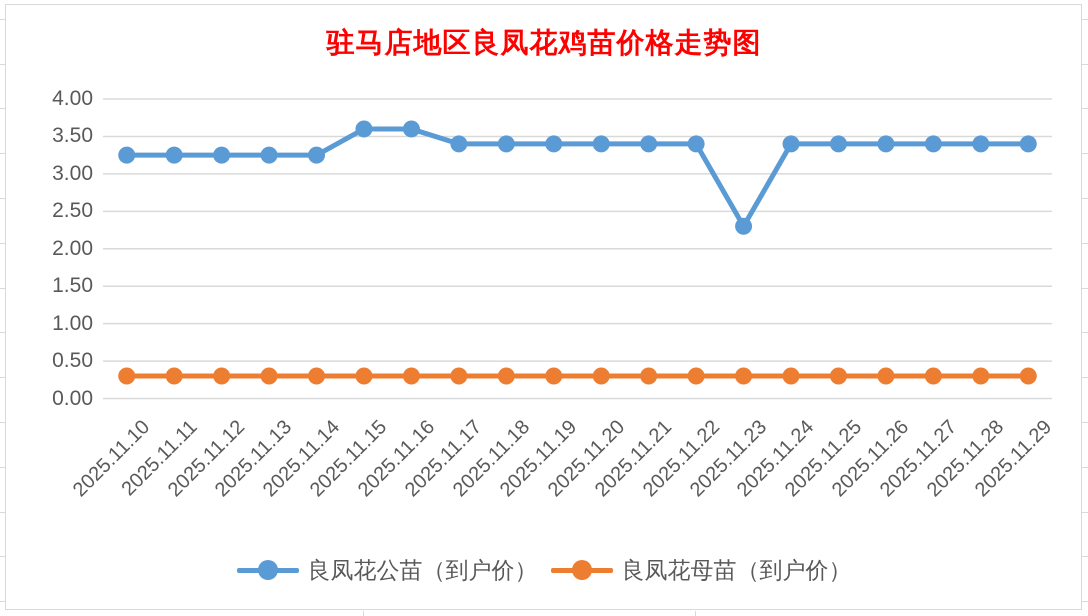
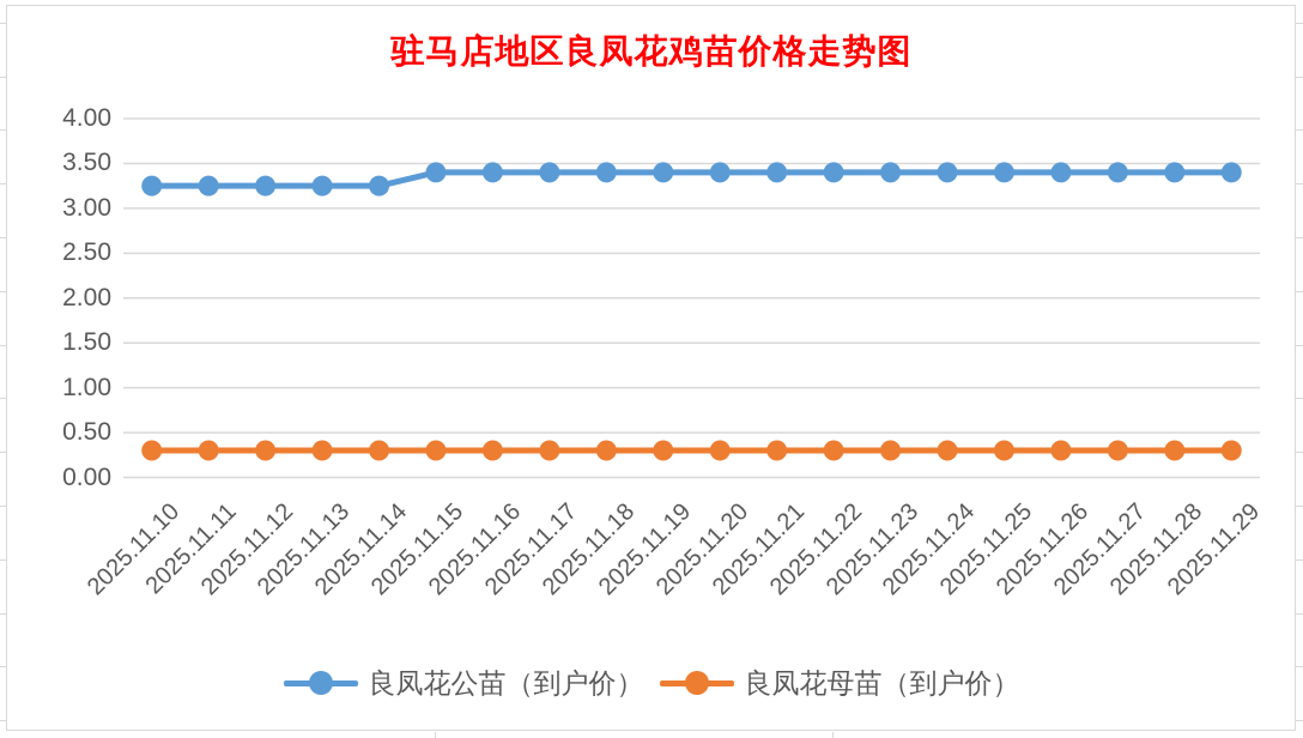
良凤花公苗（到户价）/2025.11.15: 3.6 -> 3.4
良凤花公苗（到户价）/2025.11.16: 3.6 -> 3.4
良凤花公苗（到户价）/2025.11.23: 2.3 -> 3.4
